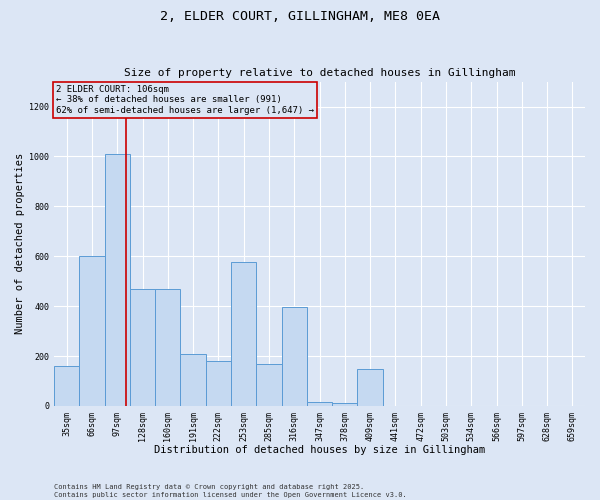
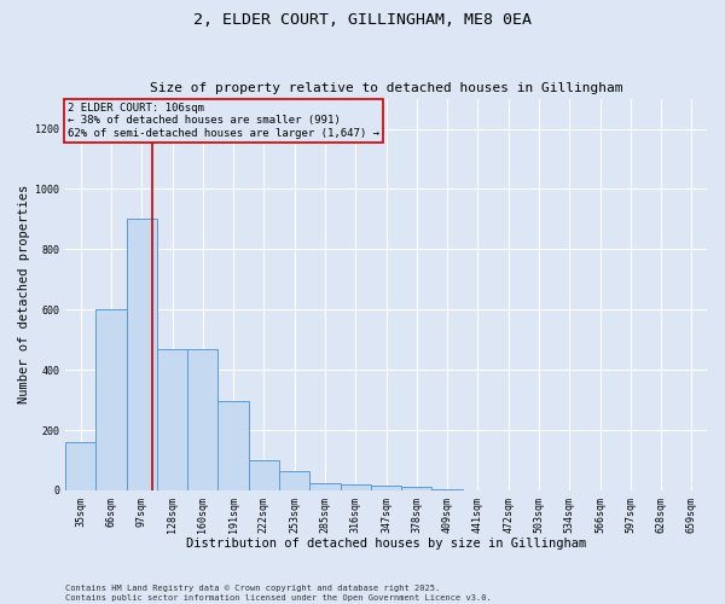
97sqm: 1010 -> 900
191sqm: 210 -> 295
222sqm: 180 -> 100
253sqm: 575 -> 65
285sqm: 170 -> 25
316sqm: 395 -> 20
409sqm: 150 -> 5
